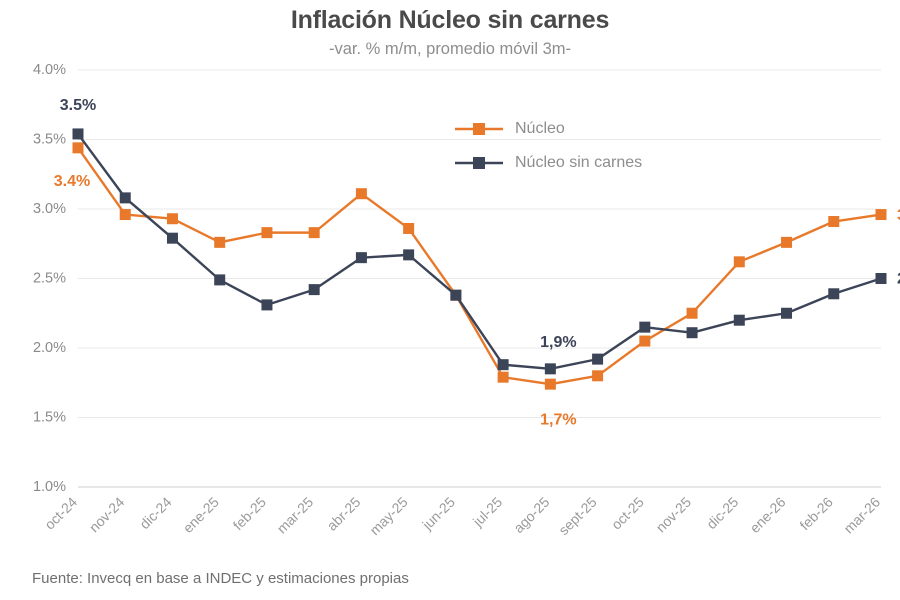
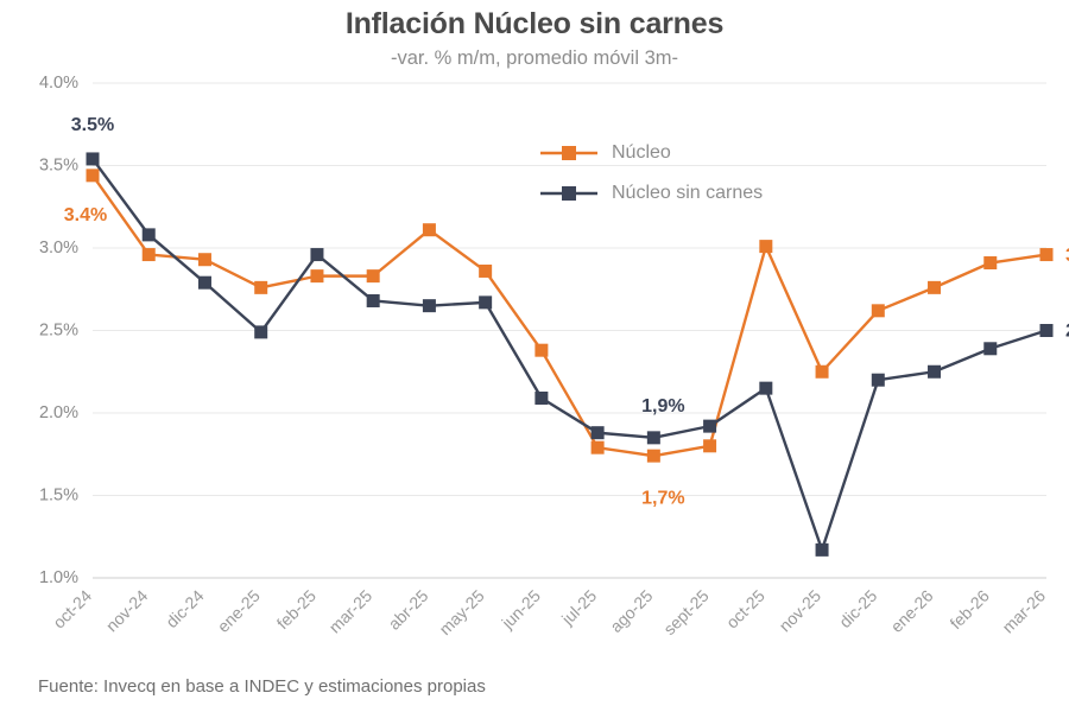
Núcleo sin carnes/feb-25: 2.31% -> 2.96%
Núcleo sin carnes/mar-25: 2.42% -> 2.68%
Núcleo sin carnes/jun-25: 2.38% -> 2.09%
Núcleo/oct-25: 2.05% -> 3.01%
Núcleo sin carnes/nov-25: 2.11% -> 1.17%
